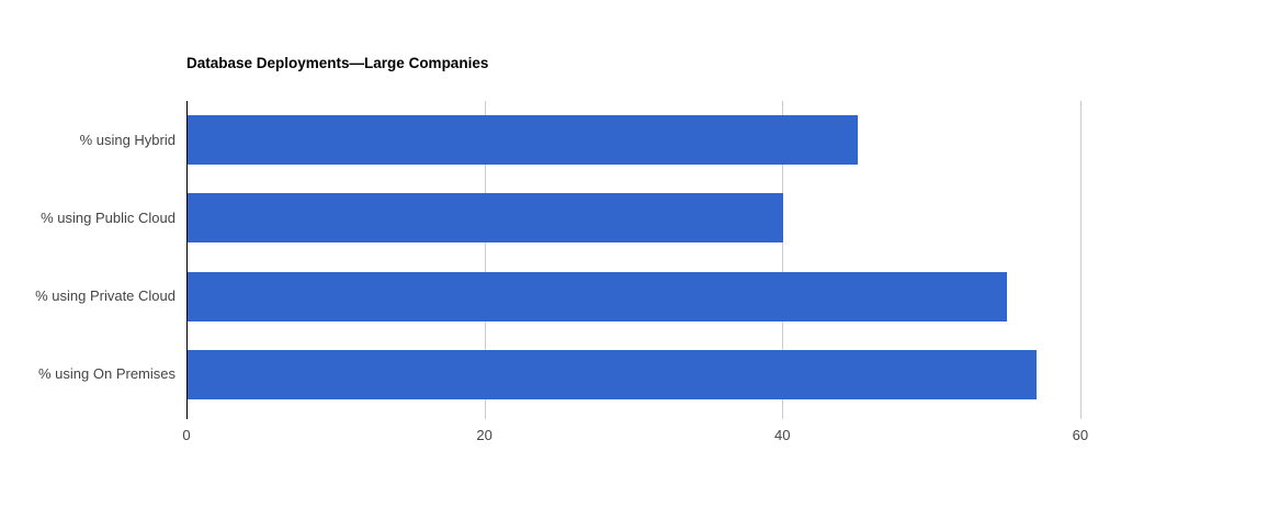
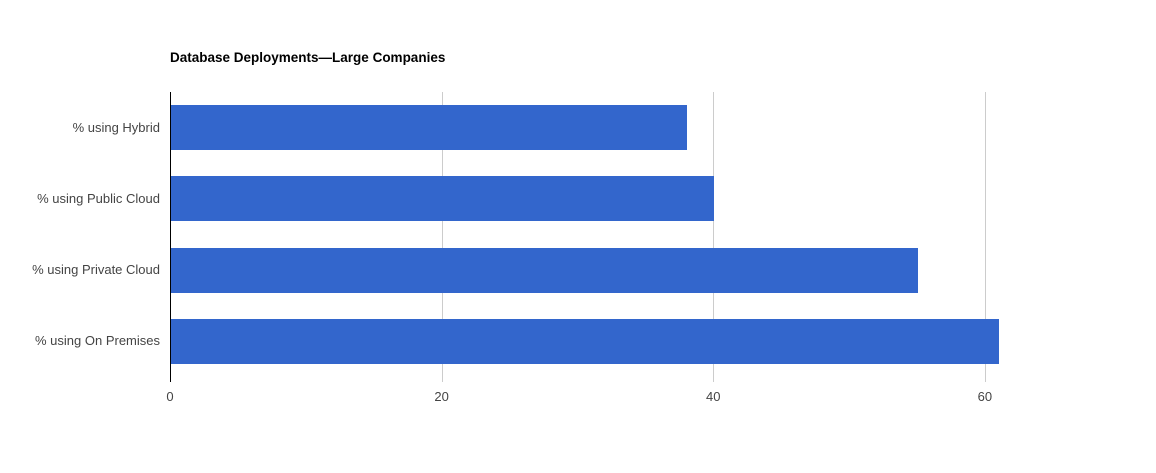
% using Hybrid: 45 -> 38
% using On Premises: 57 -> 61
